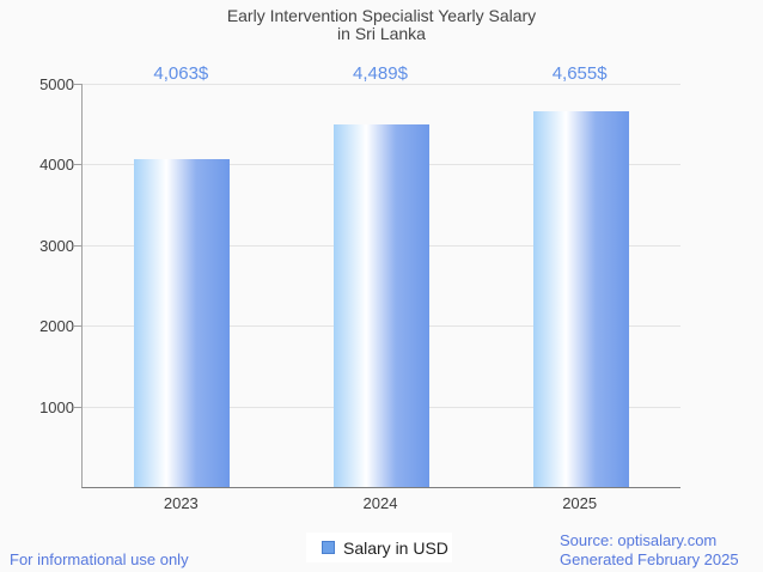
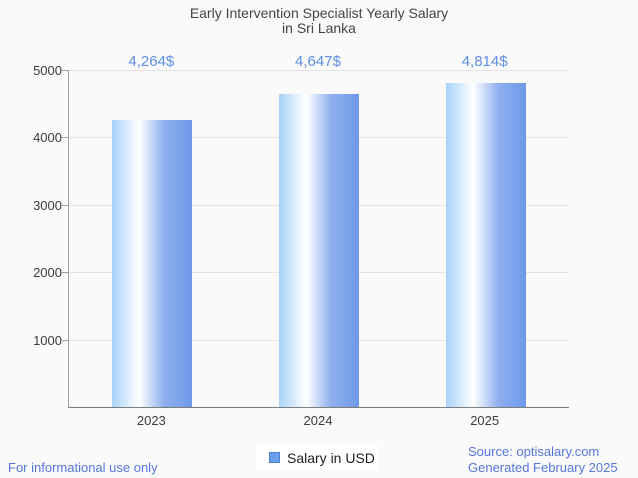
2023: 4,063 -> 4,264
2024: 4,489 -> 4,647
2025: 4,655 -> 4,814
